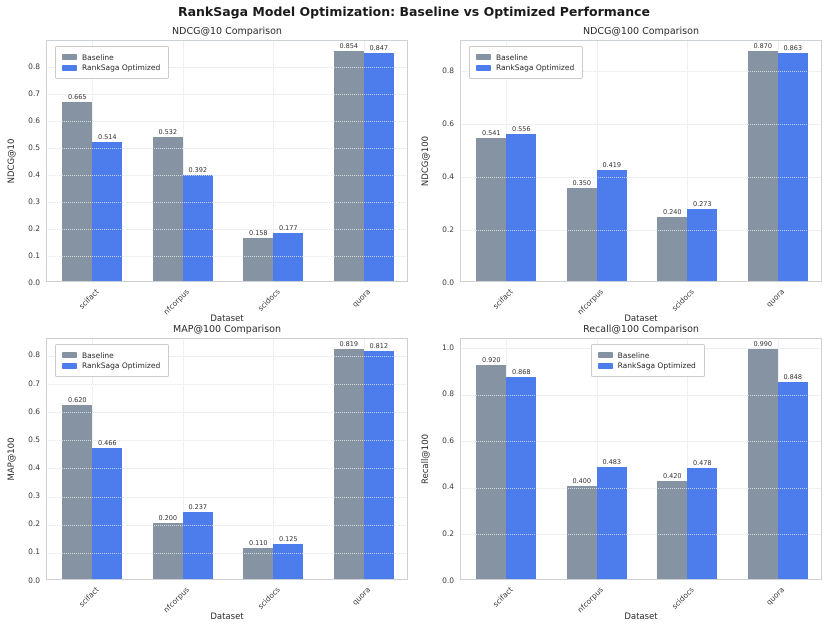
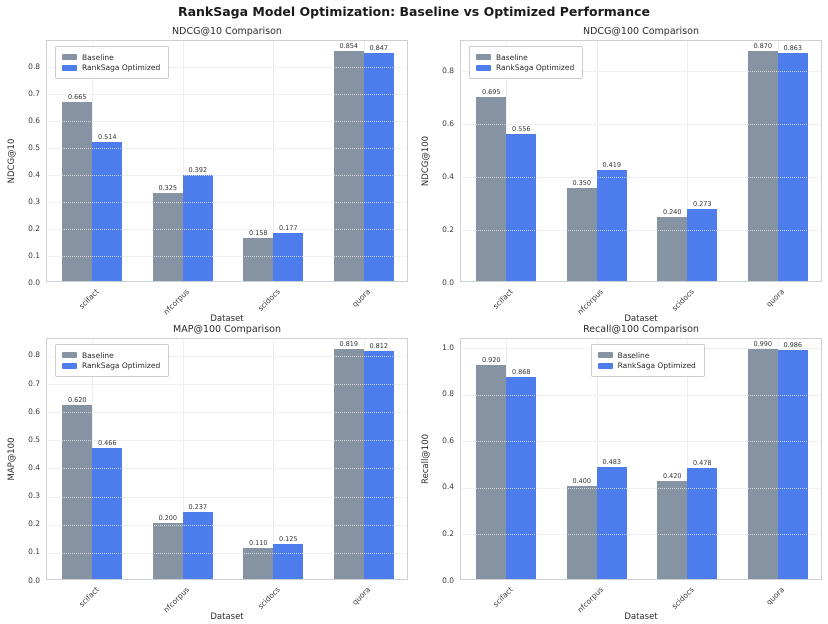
NDCG@10 Comparison/Baseline/nfcorpus: 0.532 -> 0.325
NDCG@100 Comparison/Baseline/scifact: 0.541 -> 0.695
Recall@100 Comparison/RankSaga Optimized/quora: 0.848 -> 0.986
